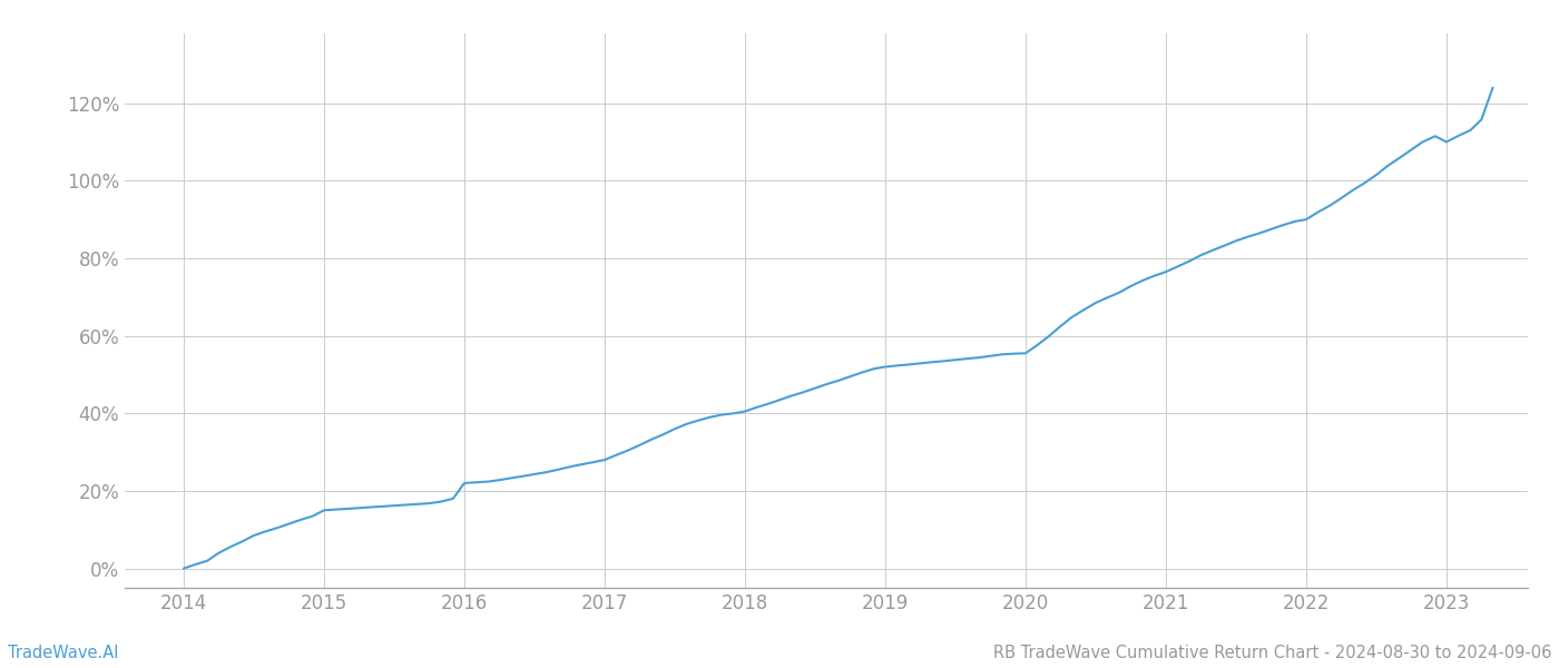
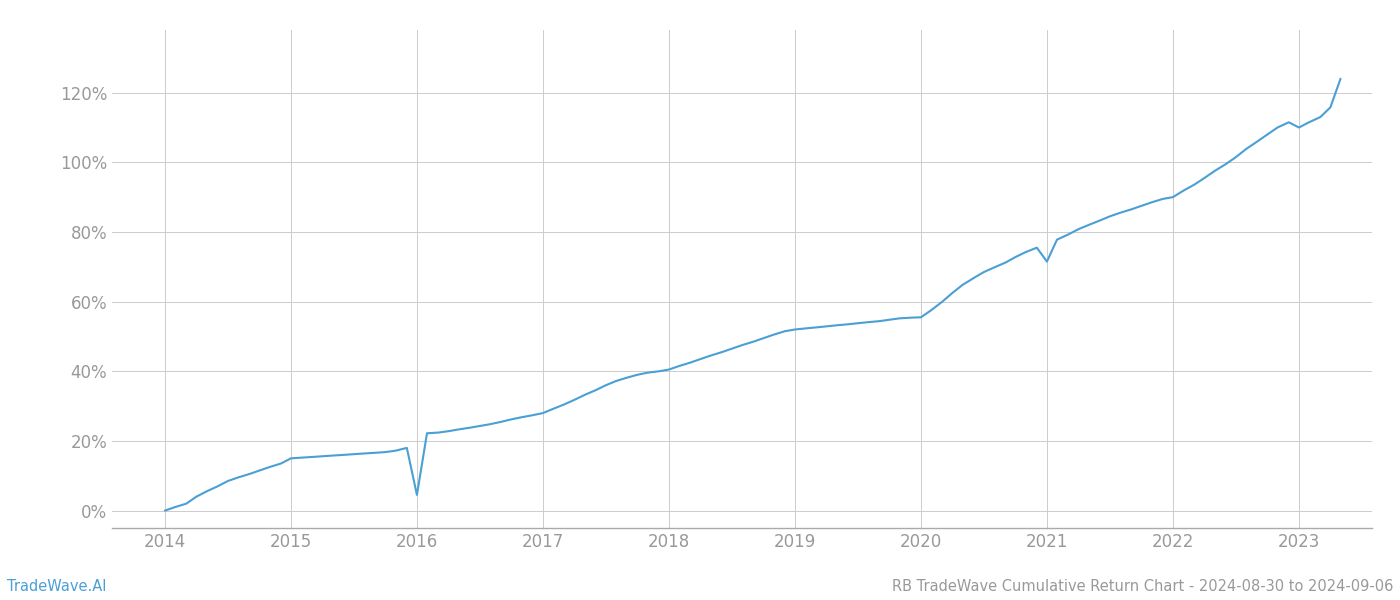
2016: 22.0% -> 4.5%
2021: 76.5% -> 71.5%
